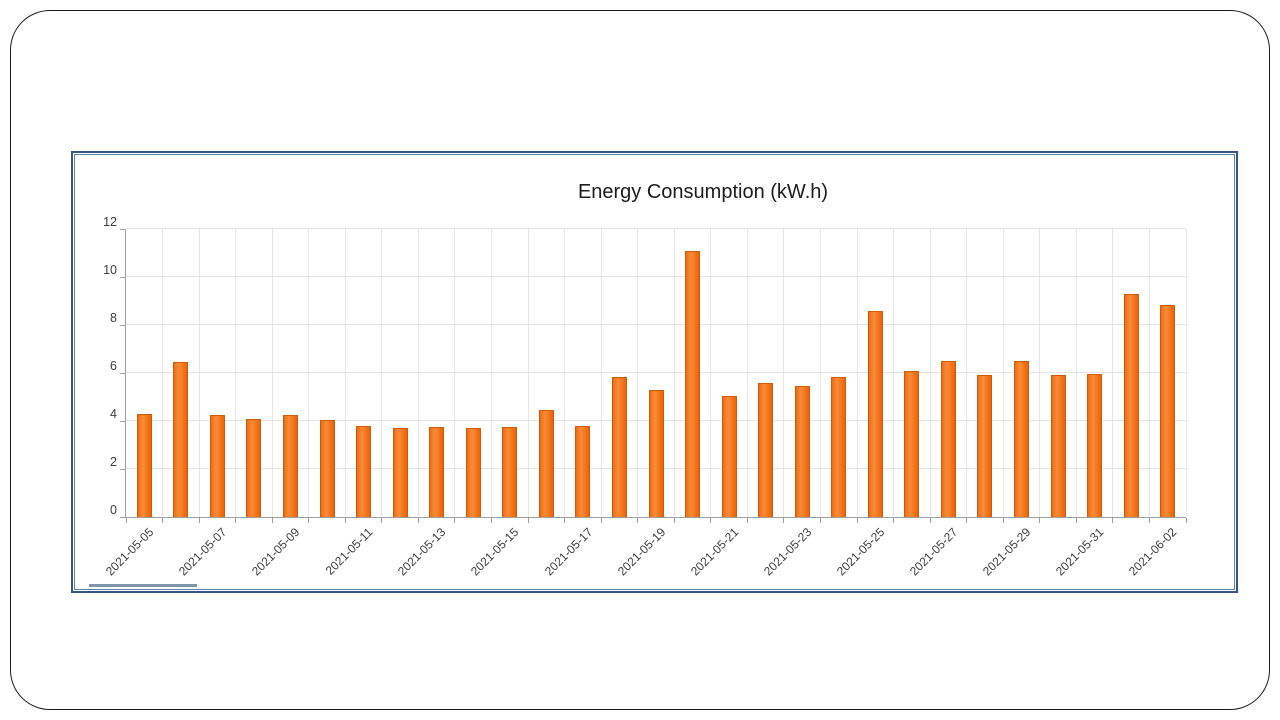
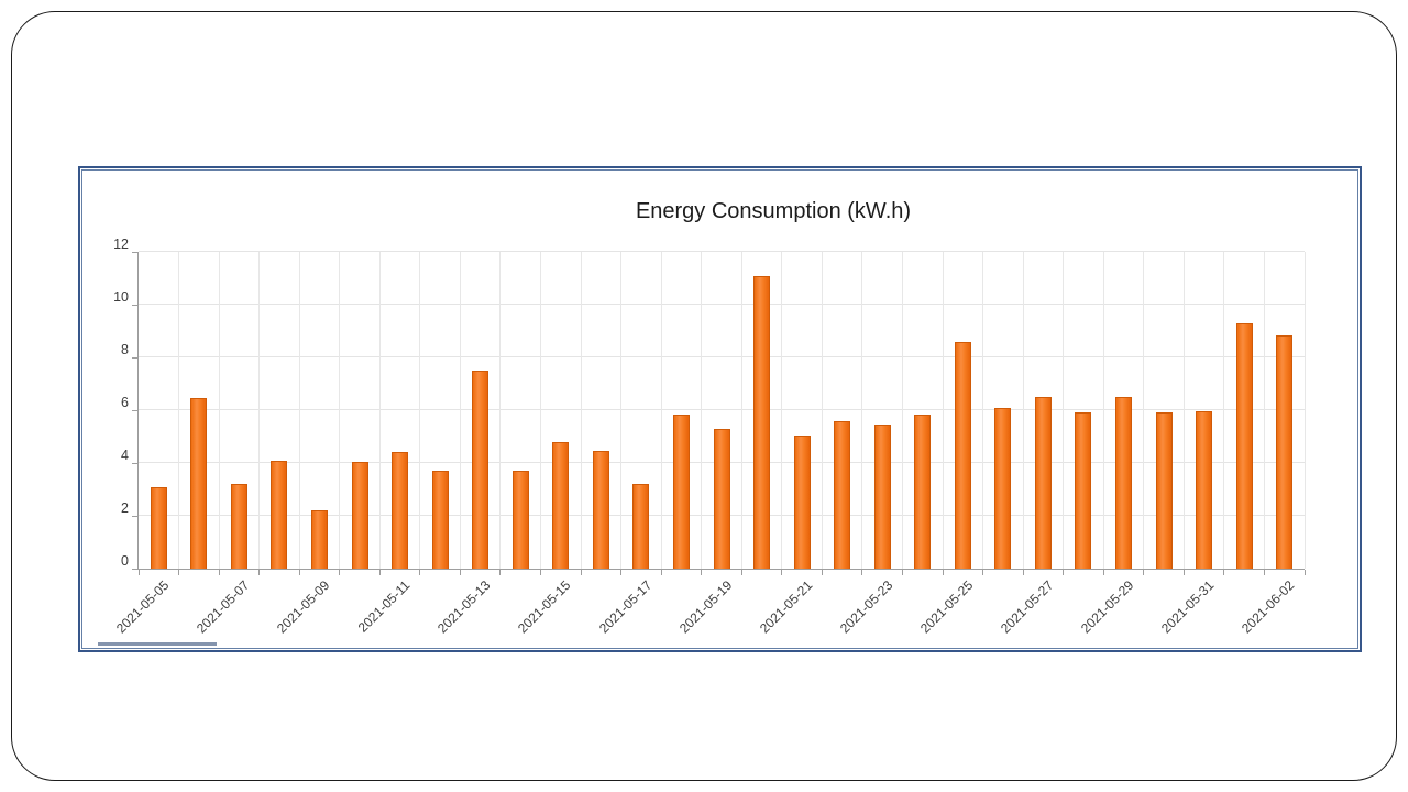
2021-05-05: 4.3 -> 3.1
2021-05-07: 4.2 -> 3.2
2021-05-09: 4.2 -> 2.2
2021-05-11: 3.8 -> 4.4
2021-05-13: 3.8 -> 7.5
2021-05-15: 3.8 -> 4.8
2021-05-17: 3.8 -> 3.2
